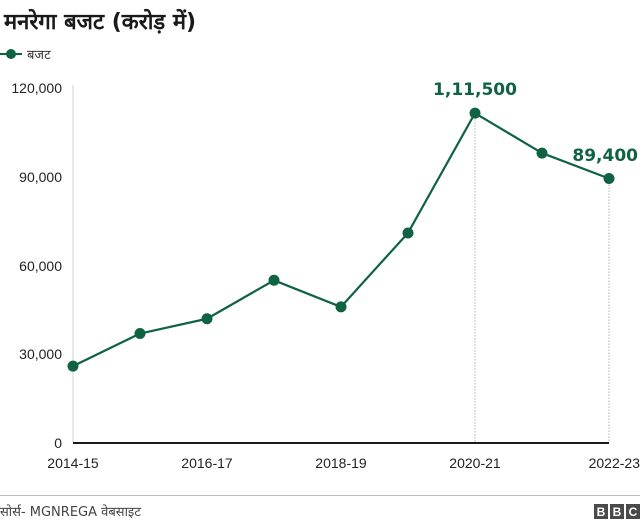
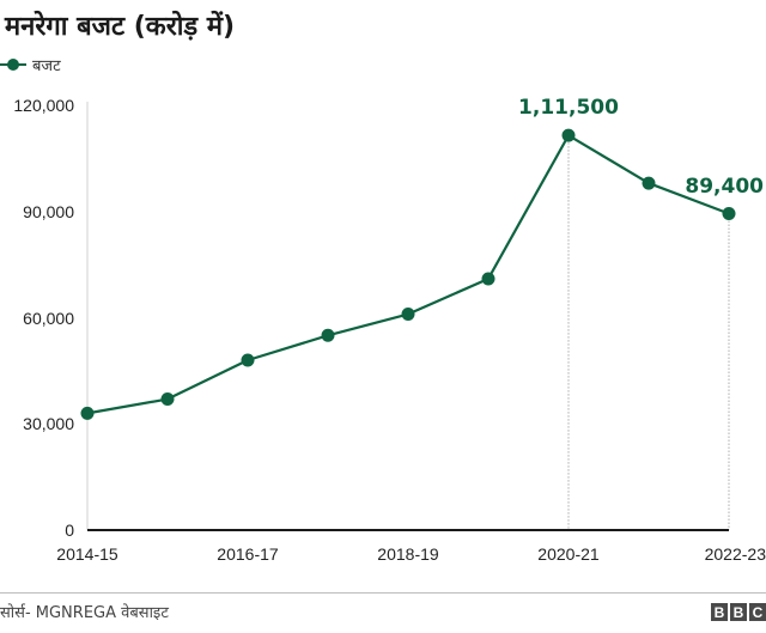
2014-15: 26000 -> 33000
2016-17: 42000 -> 48000
2018-19: 46000 -> 61000
